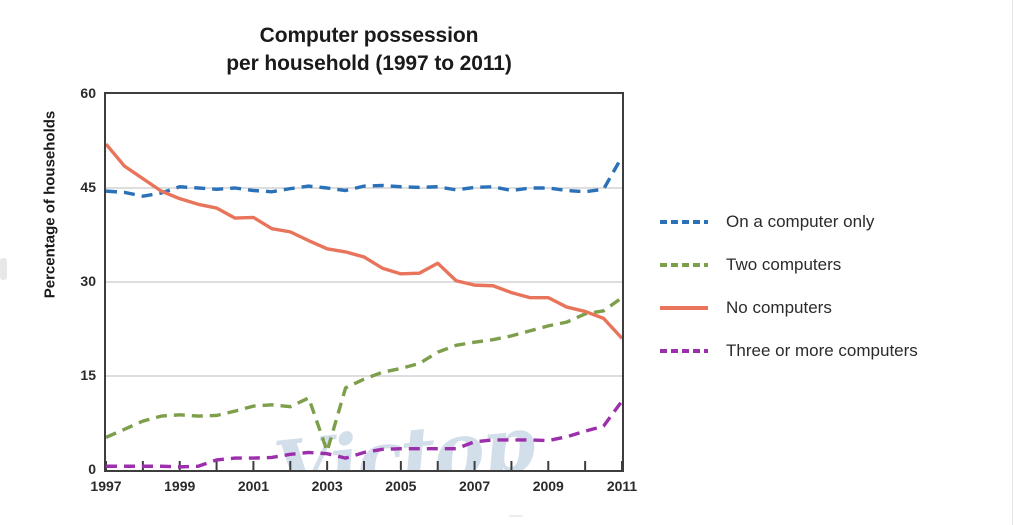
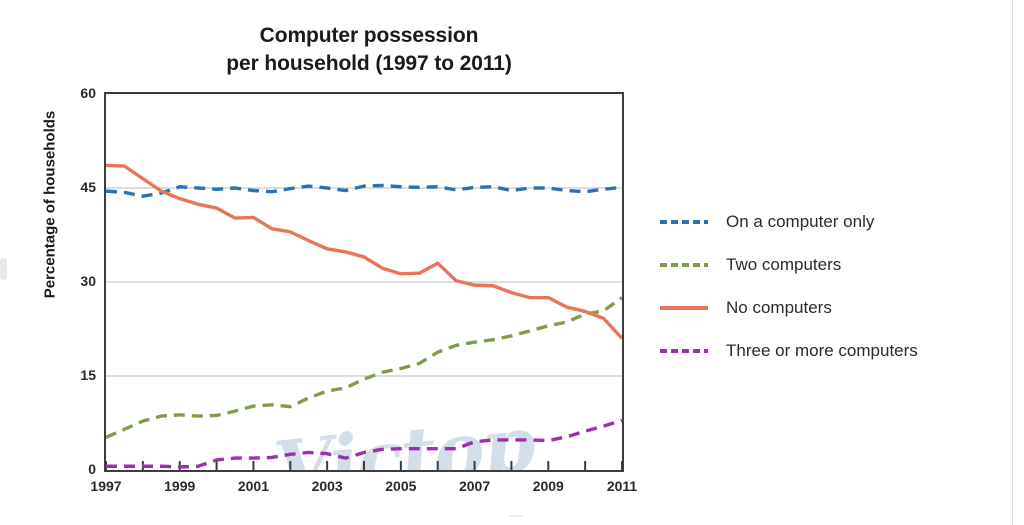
No computers/1997: 52 -> 49
Two computers/2003: 3 -> 13
On a computer only/2011: 50 -> 45
Three or more computers/2011: 11 -> 8
